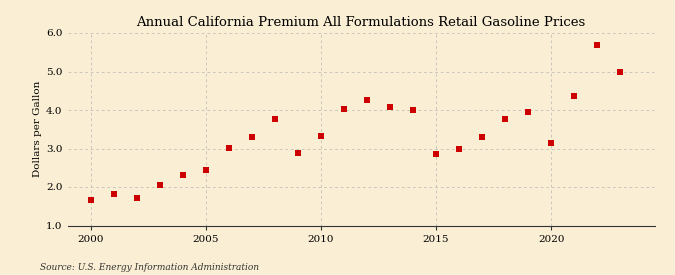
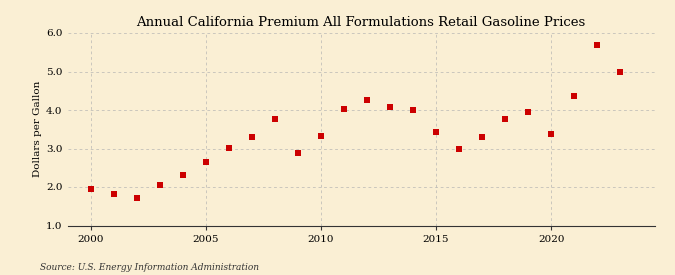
2000: 1.65 -> 1.95
2005: 2.45 -> 2.66
2015: 2.85 -> 3.42
2020: 3.15 -> 3.38
